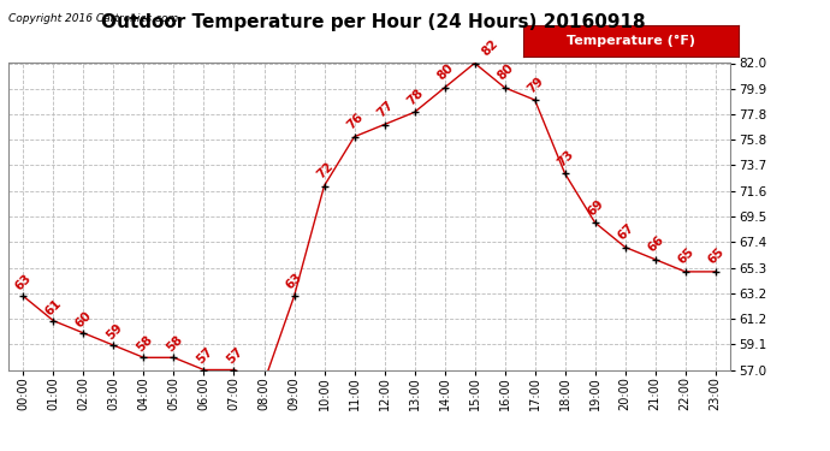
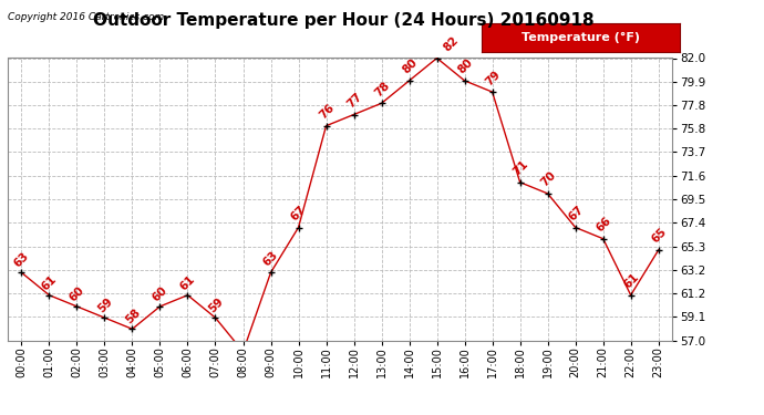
05:00: 58 -> 60
06:00: 57 -> 61
07:00: 57 -> 59
10:00: 72 -> 67
18:00: 73 -> 71
19:00: 69 -> 70
22:00: 65 -> 61
